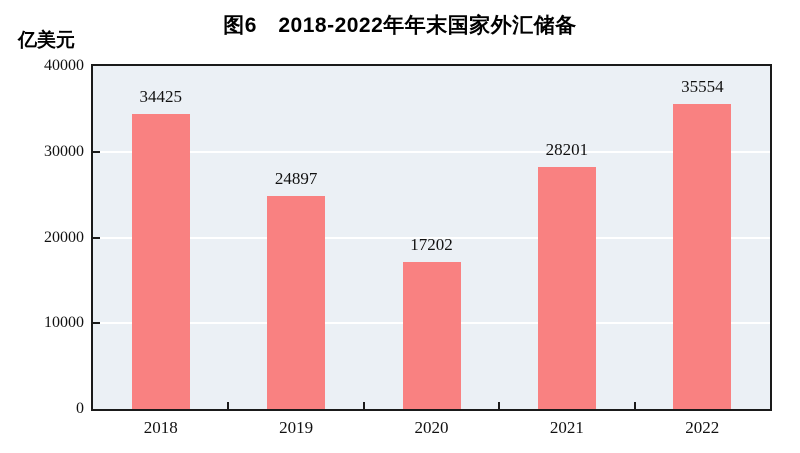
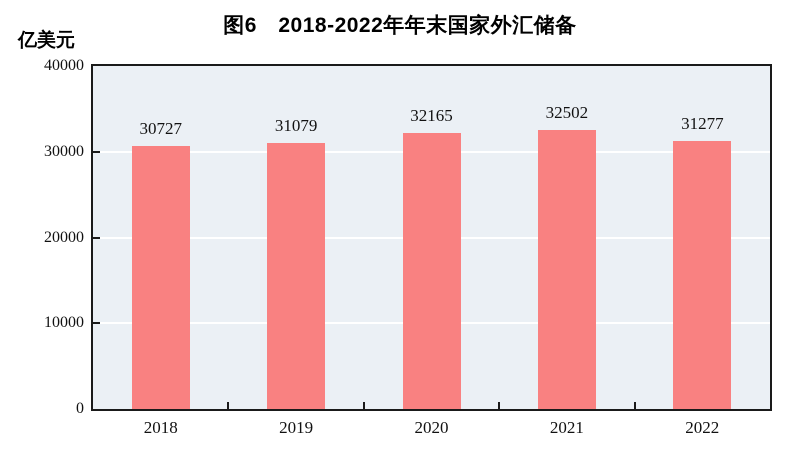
2018: 34425 -> 30727
2019: 24897 -> 31079
2020: 17202 -> 32165
2021: 28201 -> 32502
2022: 35554 -> 31277
